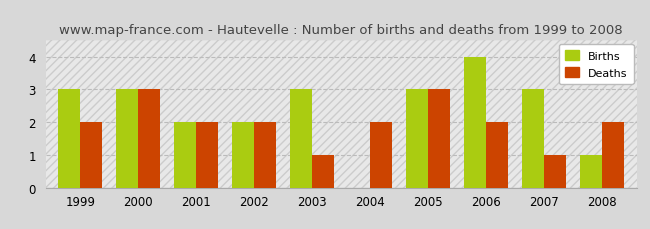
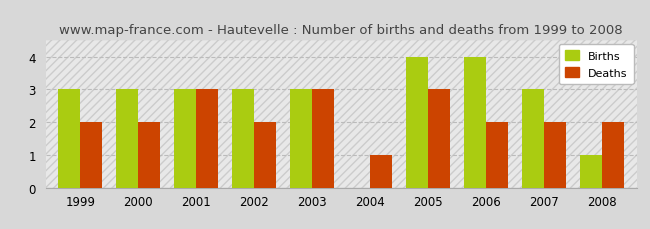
Deaths/2000: 3 -> 2
Births/2001: 2 -> 3
Deaths/2001: 2 -> 3
Births/2002: 2 -> 3
Deaths/2003: 1 -> 3
Deaths/2004: 2 -> 1
Births/2005: 3 -> 4
Deaths/2007: 1 -> 2
